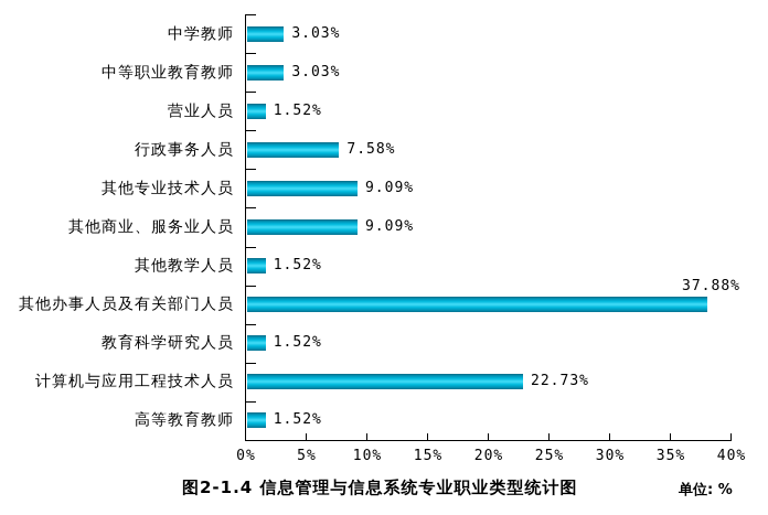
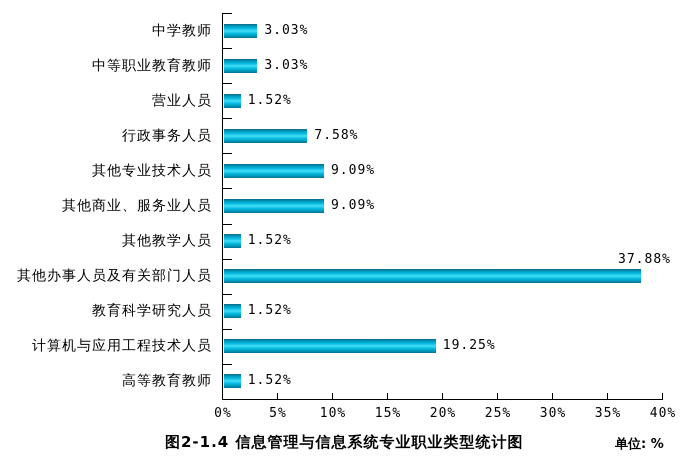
计算机与应用工程技术人员: 22.73% -> 19.25%
